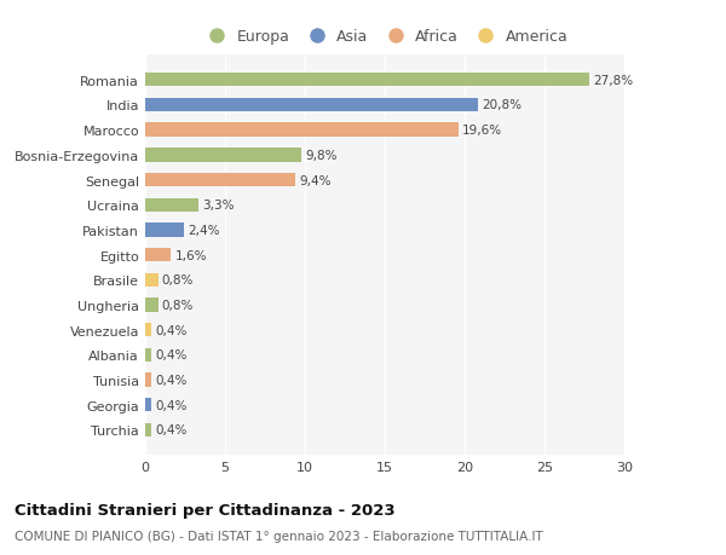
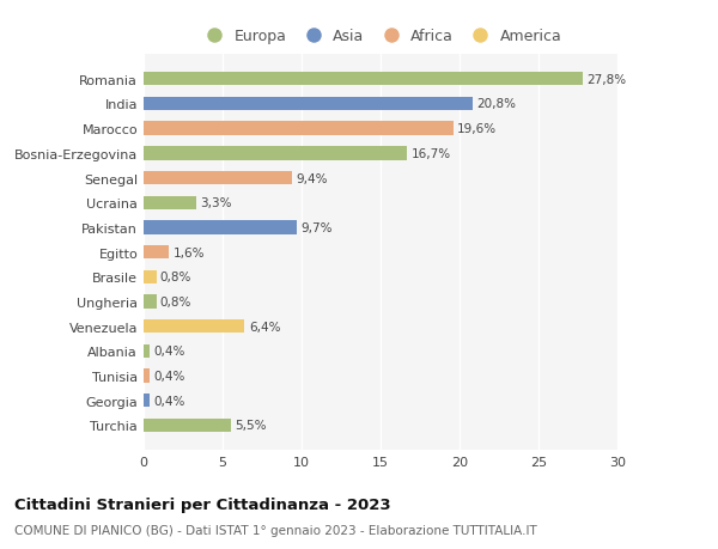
Bosnia-Erzegovina: 9,8% -> 16,7%
Pakistan: 2,4% -> 9,7%
Venezuela: 0,4% -> 6,4%
Turchia: 0,4% -> 5,5%
